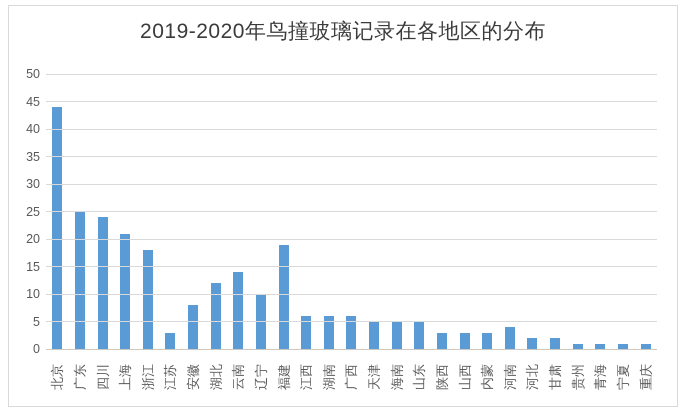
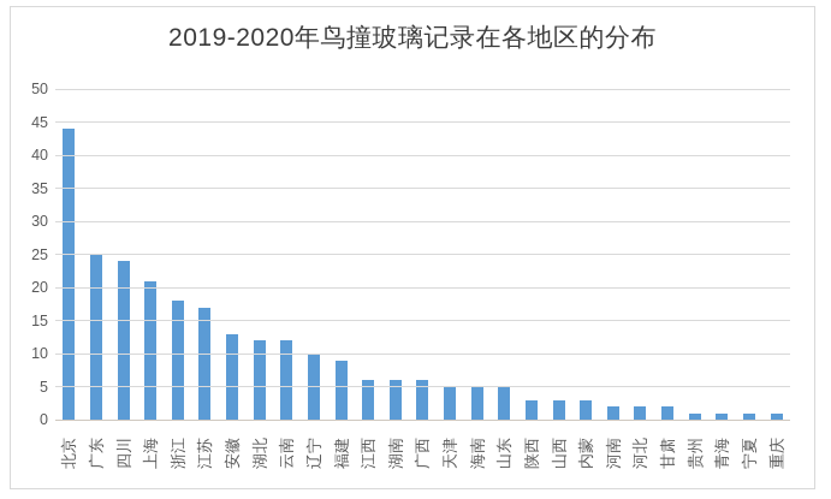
江苏: 3 -> 17
安徽: 8 -> 13
云南: 14 -> 12
福建: 19 -> 9
河南: 4 -> 2
